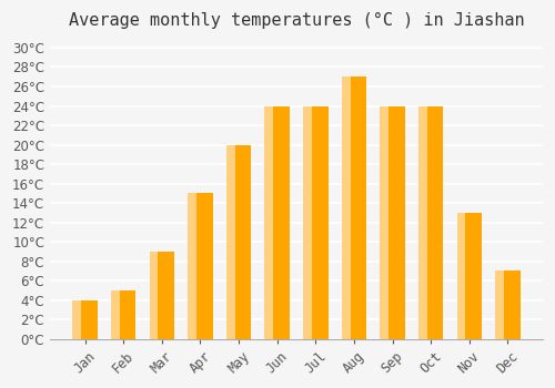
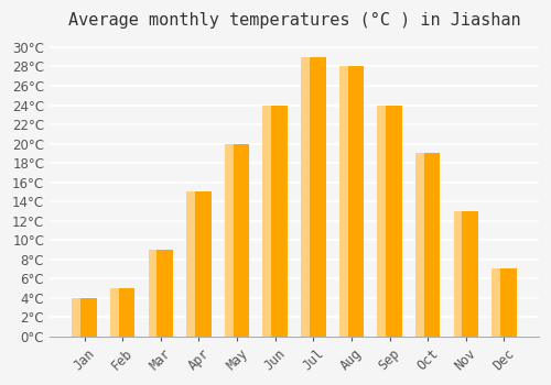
Jul: 24°C -> 29°C
Aug: 27°C -> 28°C
Oct: 24°C -> 19°C
